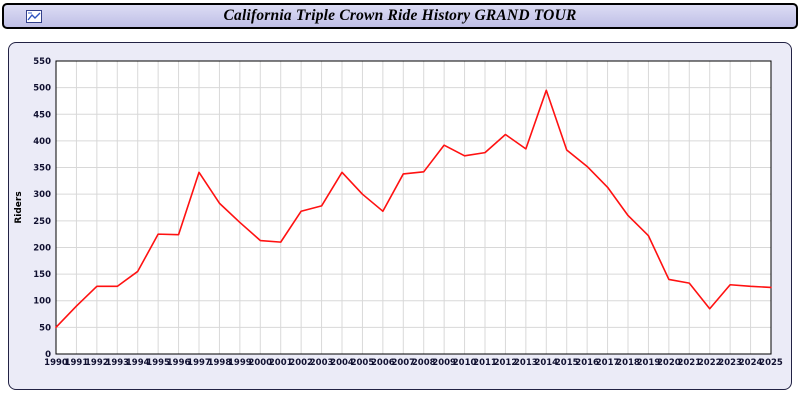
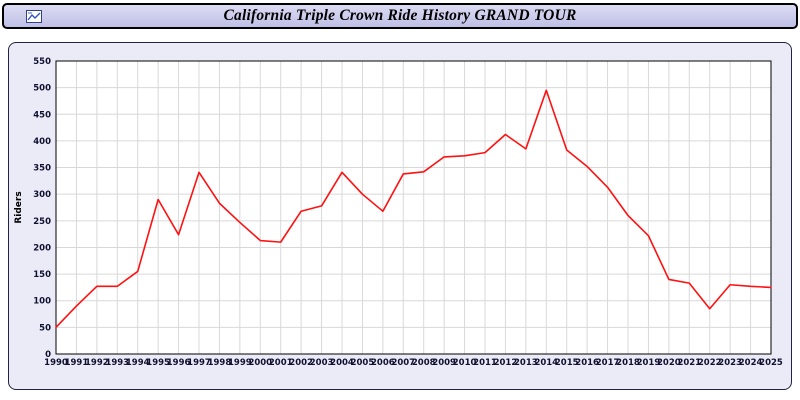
1995: 220 -> 290
2009: 390 -> 370
